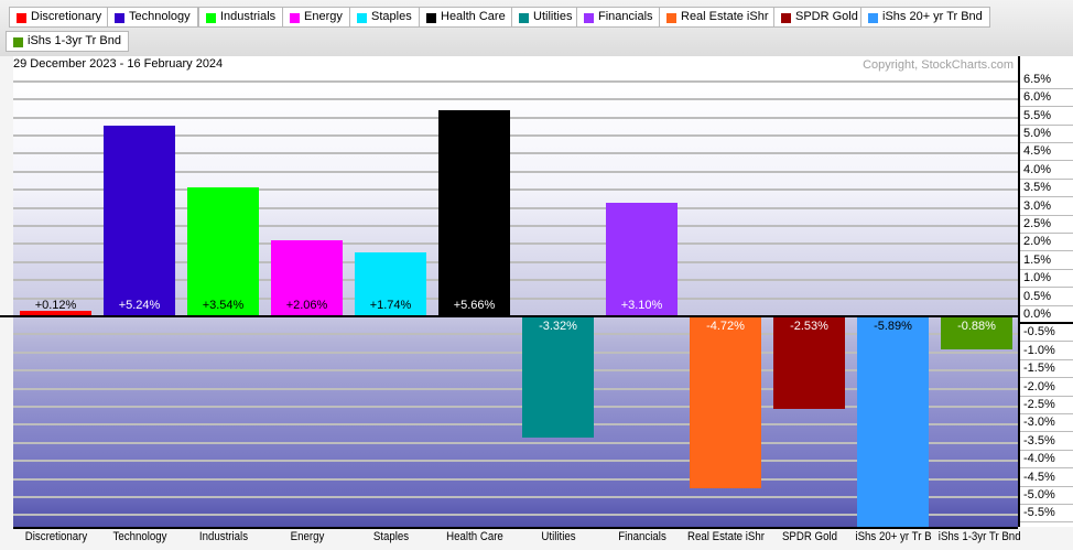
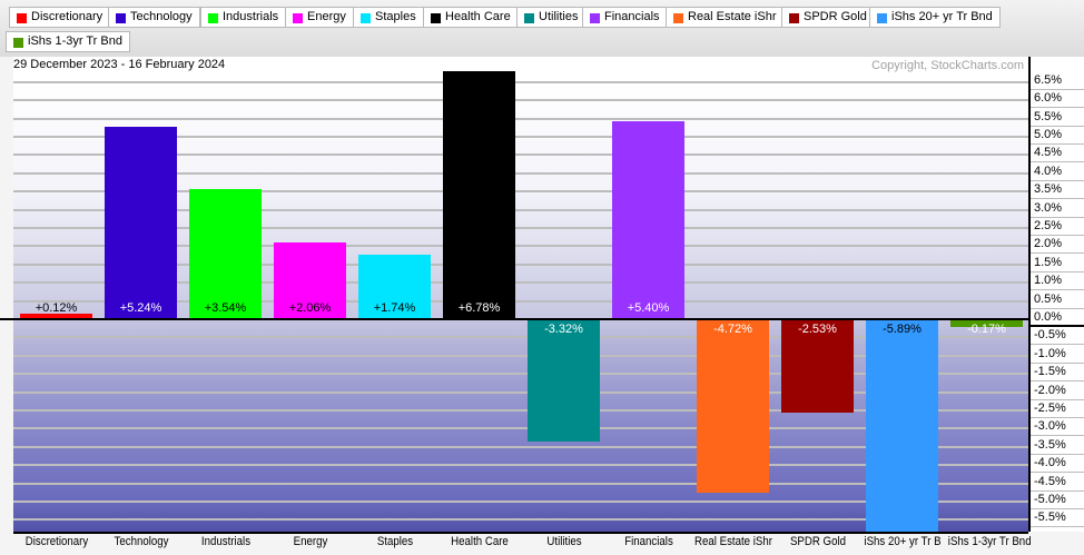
Health Care: +5.66% -> +6.78%
Financials: +3.10% -> +5.40%
iShs 1-3yr Tr Bnd: -0.88% -> -0.17%
